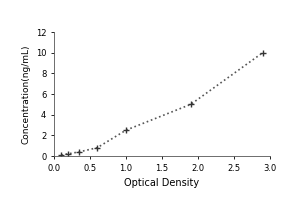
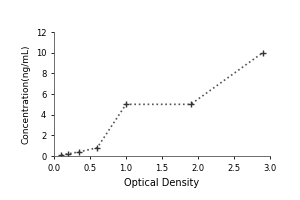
1.0: 2.5 -> 5.0
